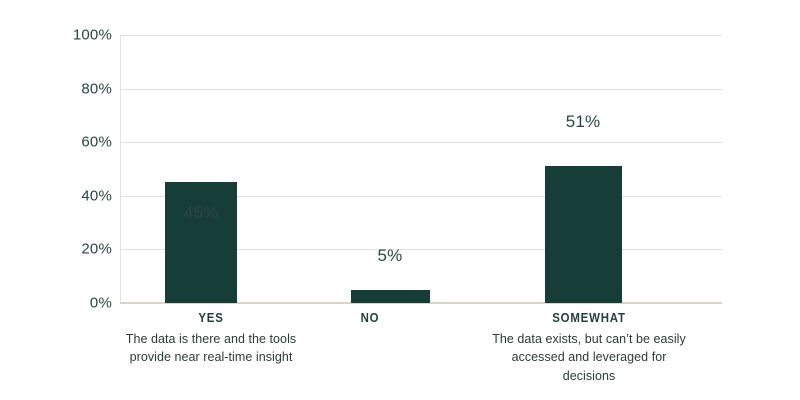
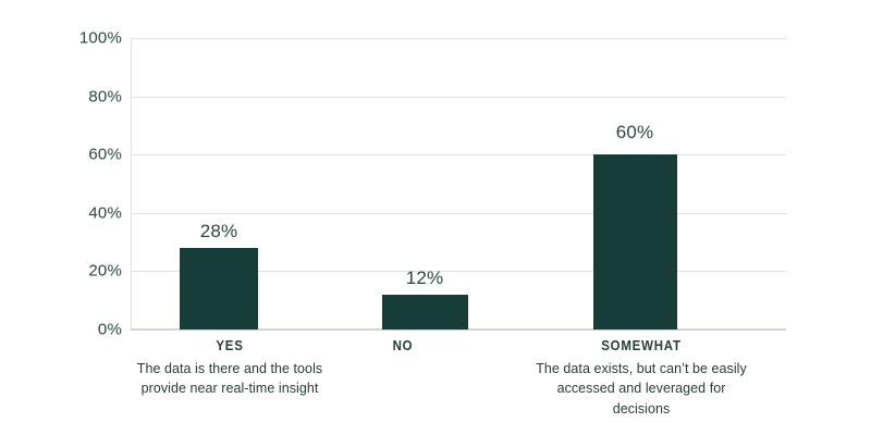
YES: 45% -> 28%
NO: 5% -> 12%
SOMEWHAT: 51% -> 60%
